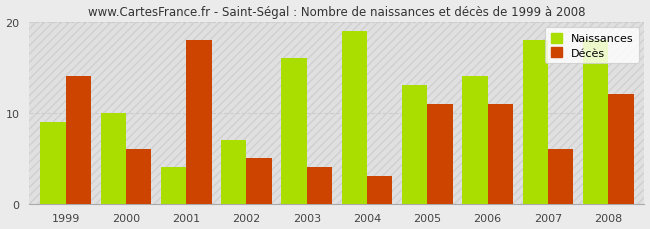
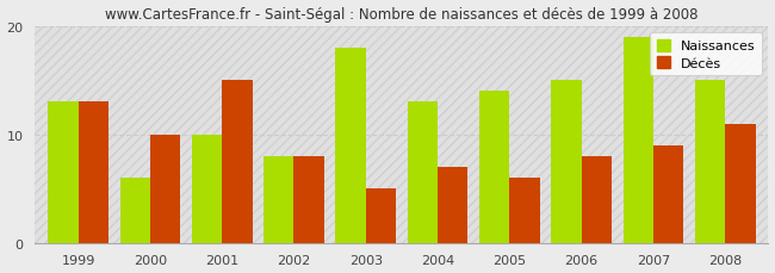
Naissances/1999: 9 -> 13
Décès/1999: 14 -> 13
Naissances/2000: 10 -> 6
Décès/2000: 6 -> 10
Naissances/2001: 4 -> 10
Décès/2001: 18 -> 15
Naissances/2002: 7 -> 8
Décès/2002: 5 -> 8
Naissances/2003: 16 -> 18
Décès/2003: 4 -> 5
Naissances/2004: 19 -> 13
Décès/2004: 3 -> 7
Naissances/2005: 13 -> 14
Décès/2005: 11 -> 6
Naissances/2006: 14 -> 15
Décès/2006: 11 -> 8
Naissances/2007: 18 -> 19
Décès/2007: 6 -> 9
Naissances/2008: 18 -> 15
Décès/2008: 12 -> 11
